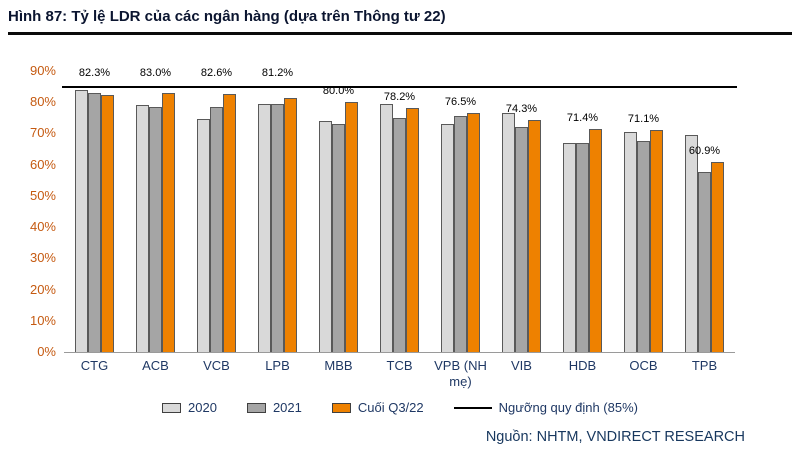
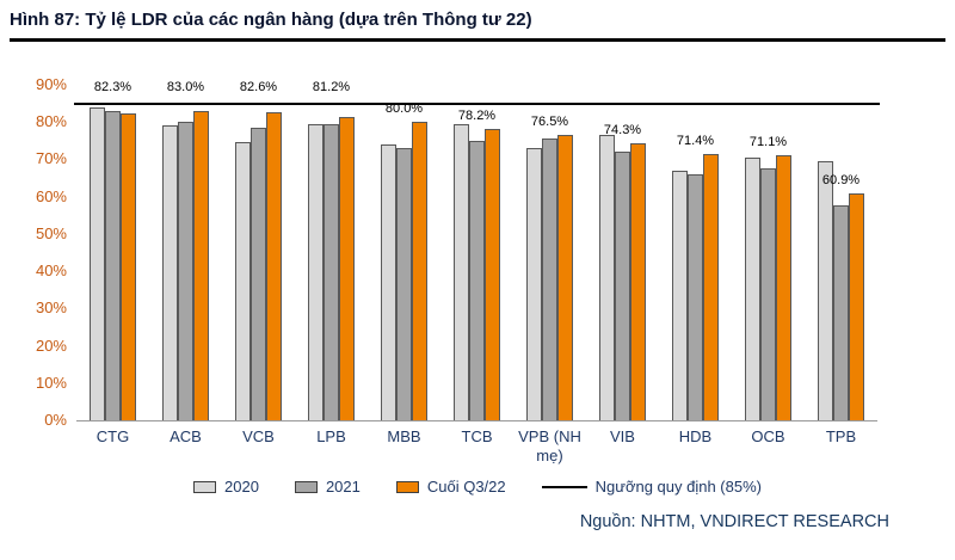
2021/ACB: 78% -> 80%
2021/HDB: 67% -> 66%
